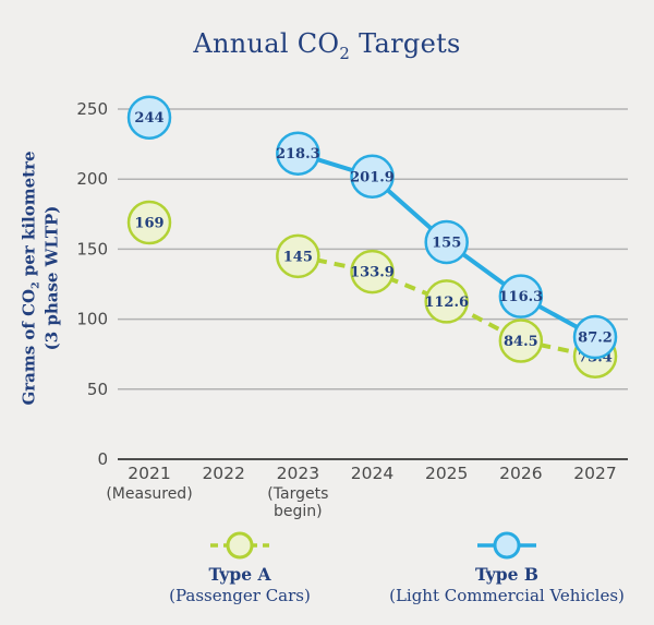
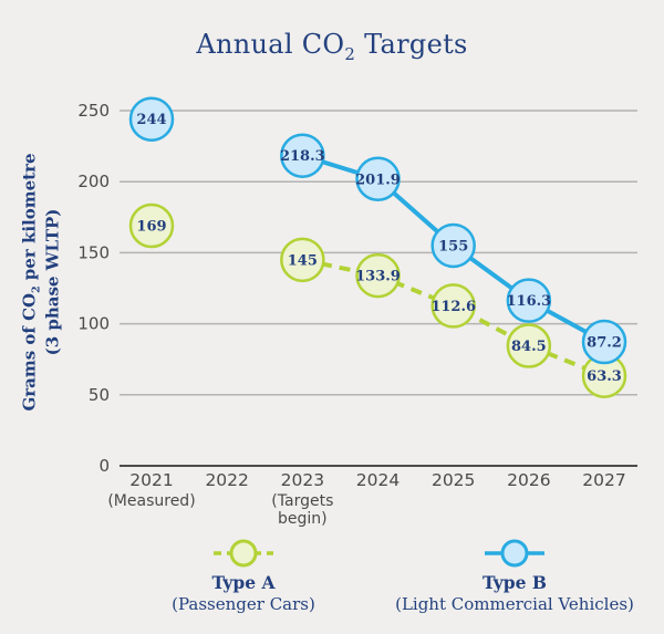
Type A/2027: 73.4 -> 63.3
